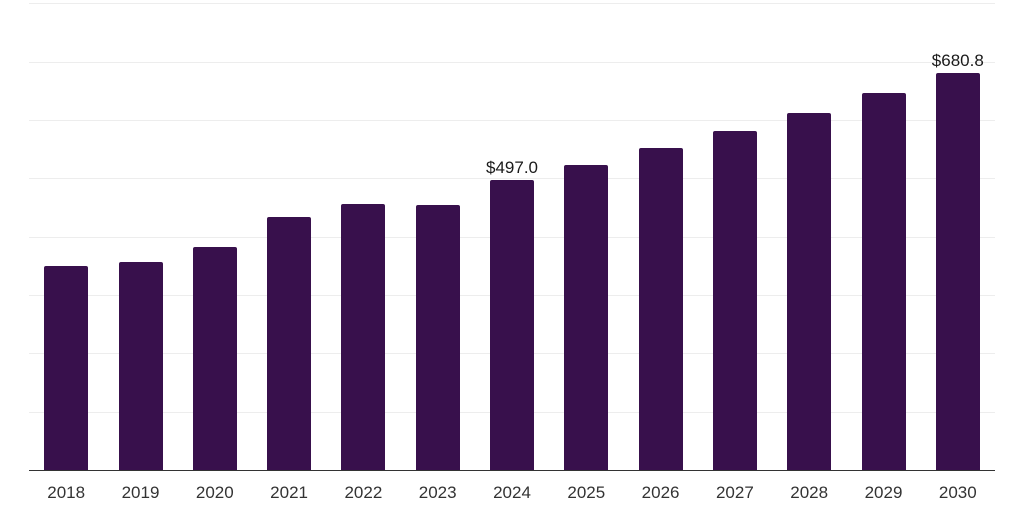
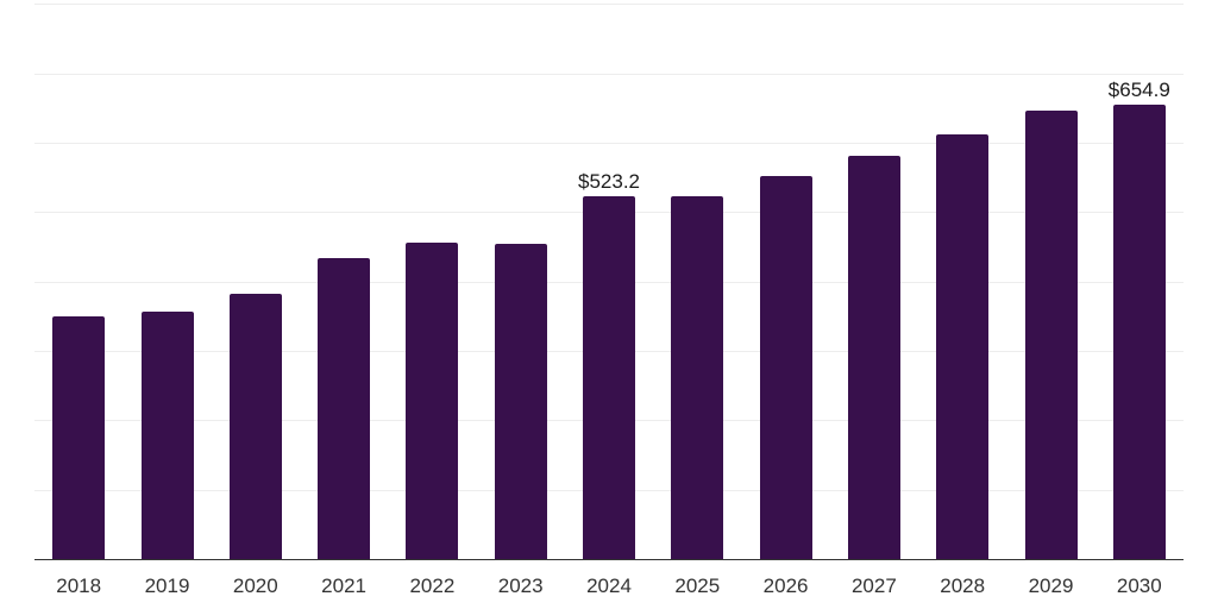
2024: $497.0 -> $523.2
2030: $680.8 -> $654.9
